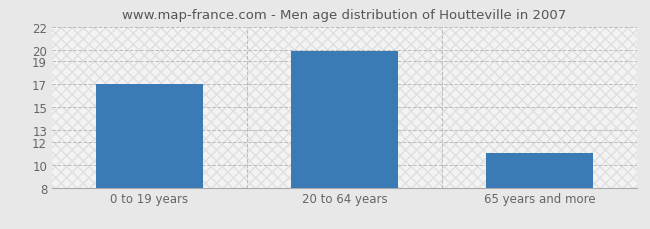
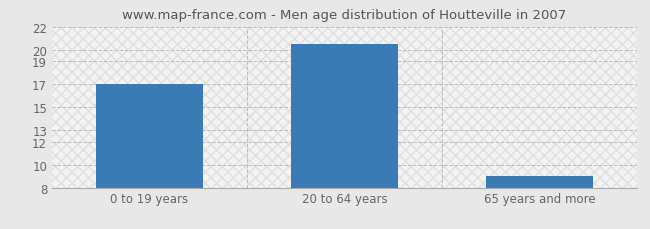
20 to 64 years: 19.9 -> 20.5
65 years and more: 11.0 -> 9.0
